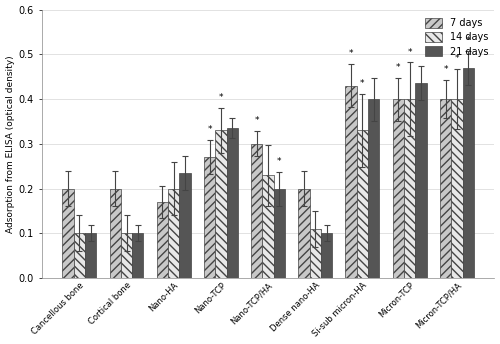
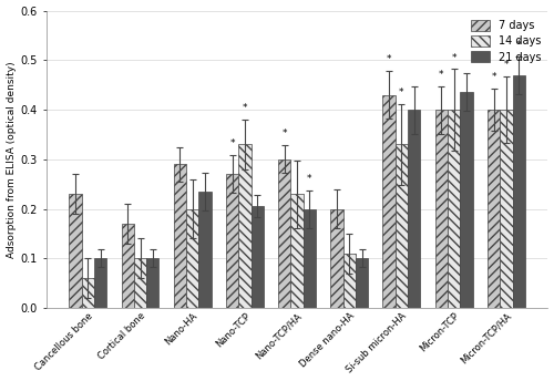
7 days/Cancellous bone: 0.20 -> 0.23
14 days/Cancellous bone: 0.10 -> 0.06
7 days/Cortical bone: 0.20 -> 0.17
7 days/Nano-HA: 0.17 -> 0.29
21 days/Nano-TCP: 0.335 -> 0.205
